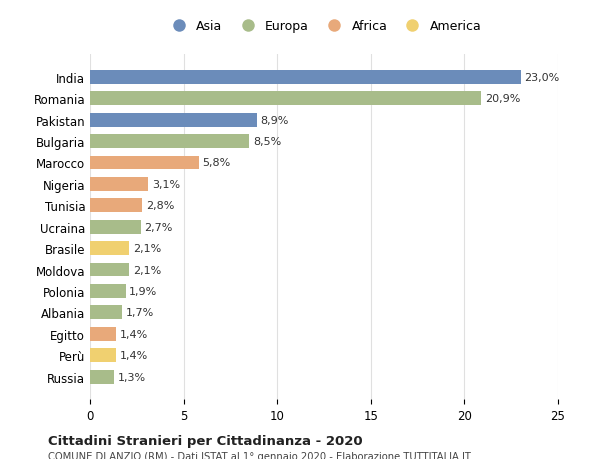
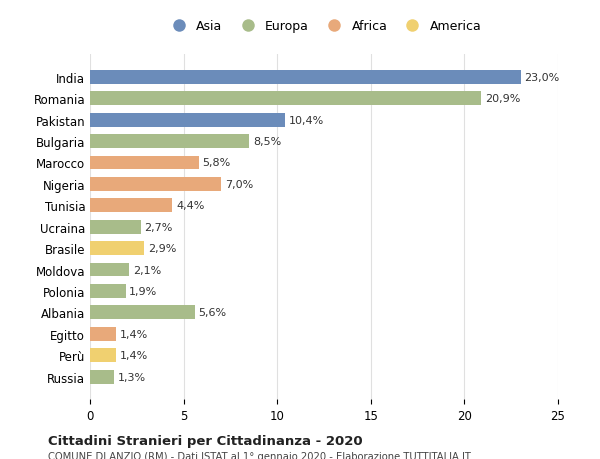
Pakistan: 8,9% -> 10,4%
Nigeria: 3,1% -> 7,0%
Tunisia: 2,8% -> 4,4%
Brasile: 2,1% -> 2,9%
Albania: 1,7% -> 5,6%
